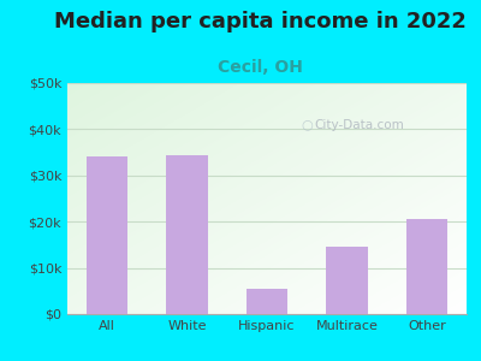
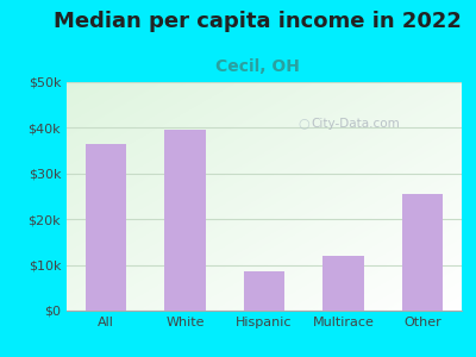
All: $34.0k -> $36.5k
White: $34.5k -> $39.5k
Hispanic: $5.5k -> $8.5k
Multirace: $14.5k -> $12.0k
Other: $20.5k -> $25.5k
